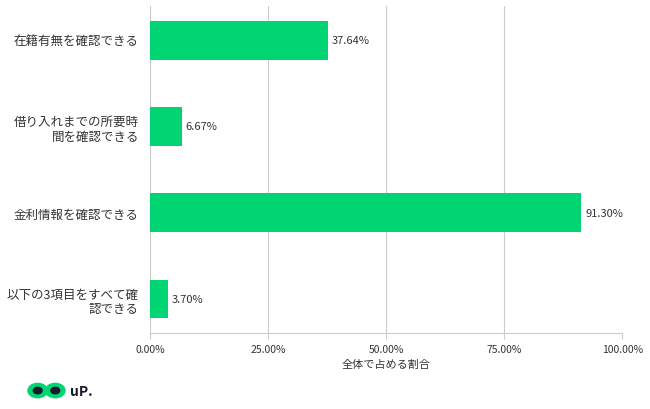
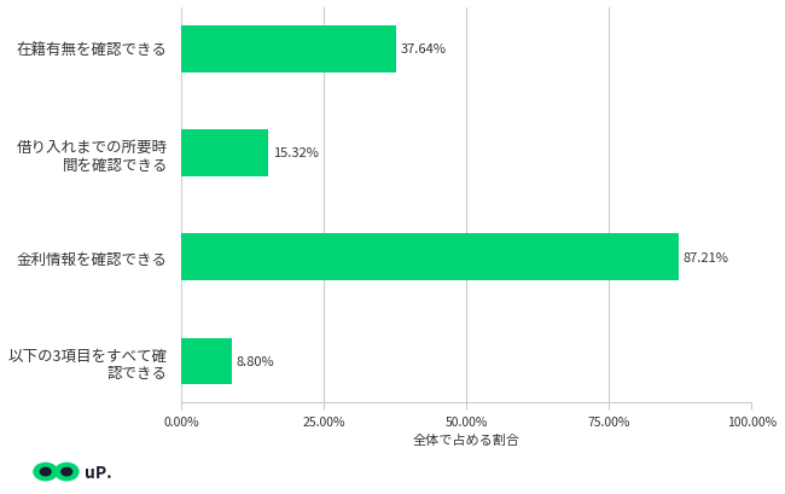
借り入れまでの所要時 間を確認できる: 6.67% -> 15.32%
金利情報を確認できる: 91.30% -> 87.21%
以下の3項目をすべて確 認できる: 3.70% -> 8.80%
